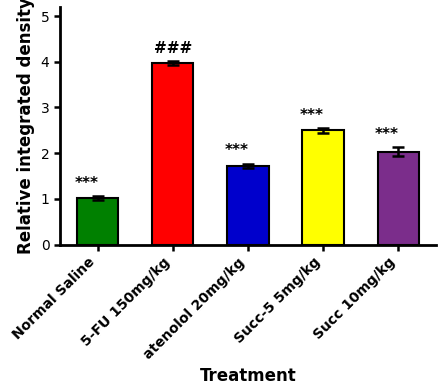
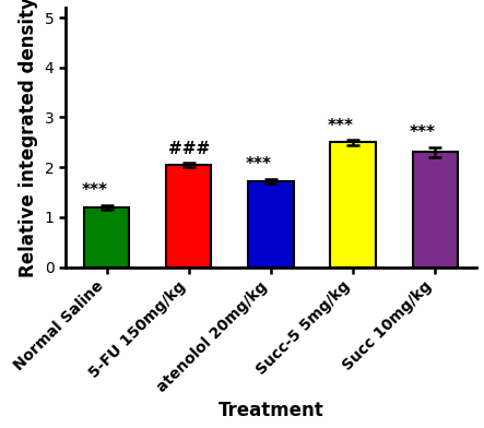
Normal Saline: 1.02 -> 1.20
5-FU 150mg/kg: 3.97 -> 2.05
Succ 10mg/kg: 2.03 -> 2.30
